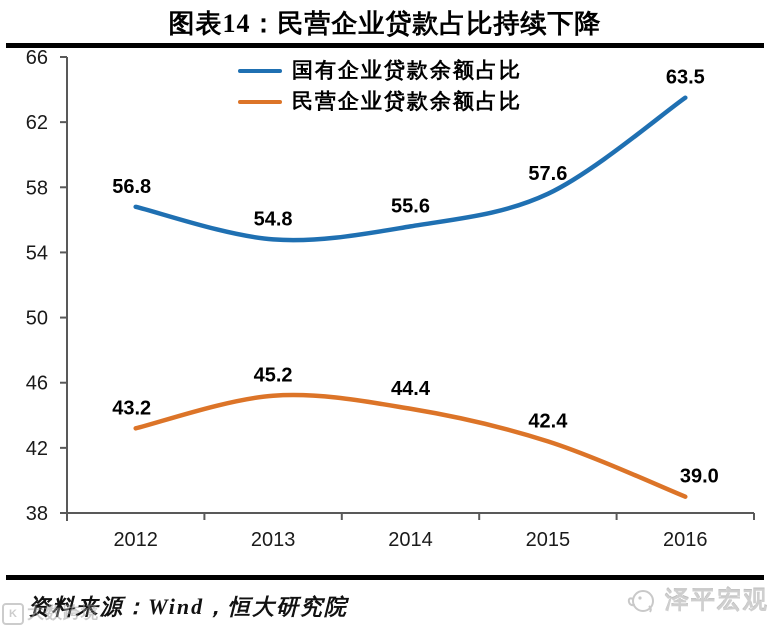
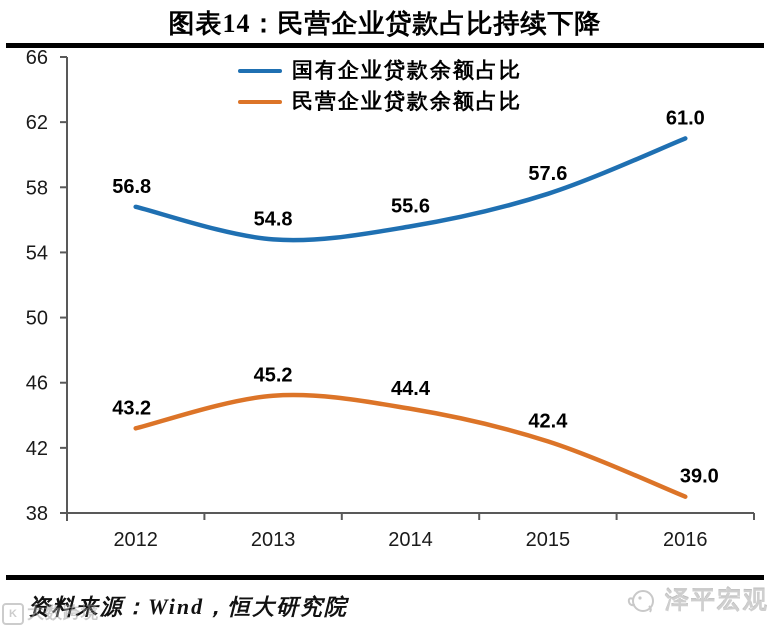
国有企业贷款余额占比/2016: 63.5 -> 61.0
